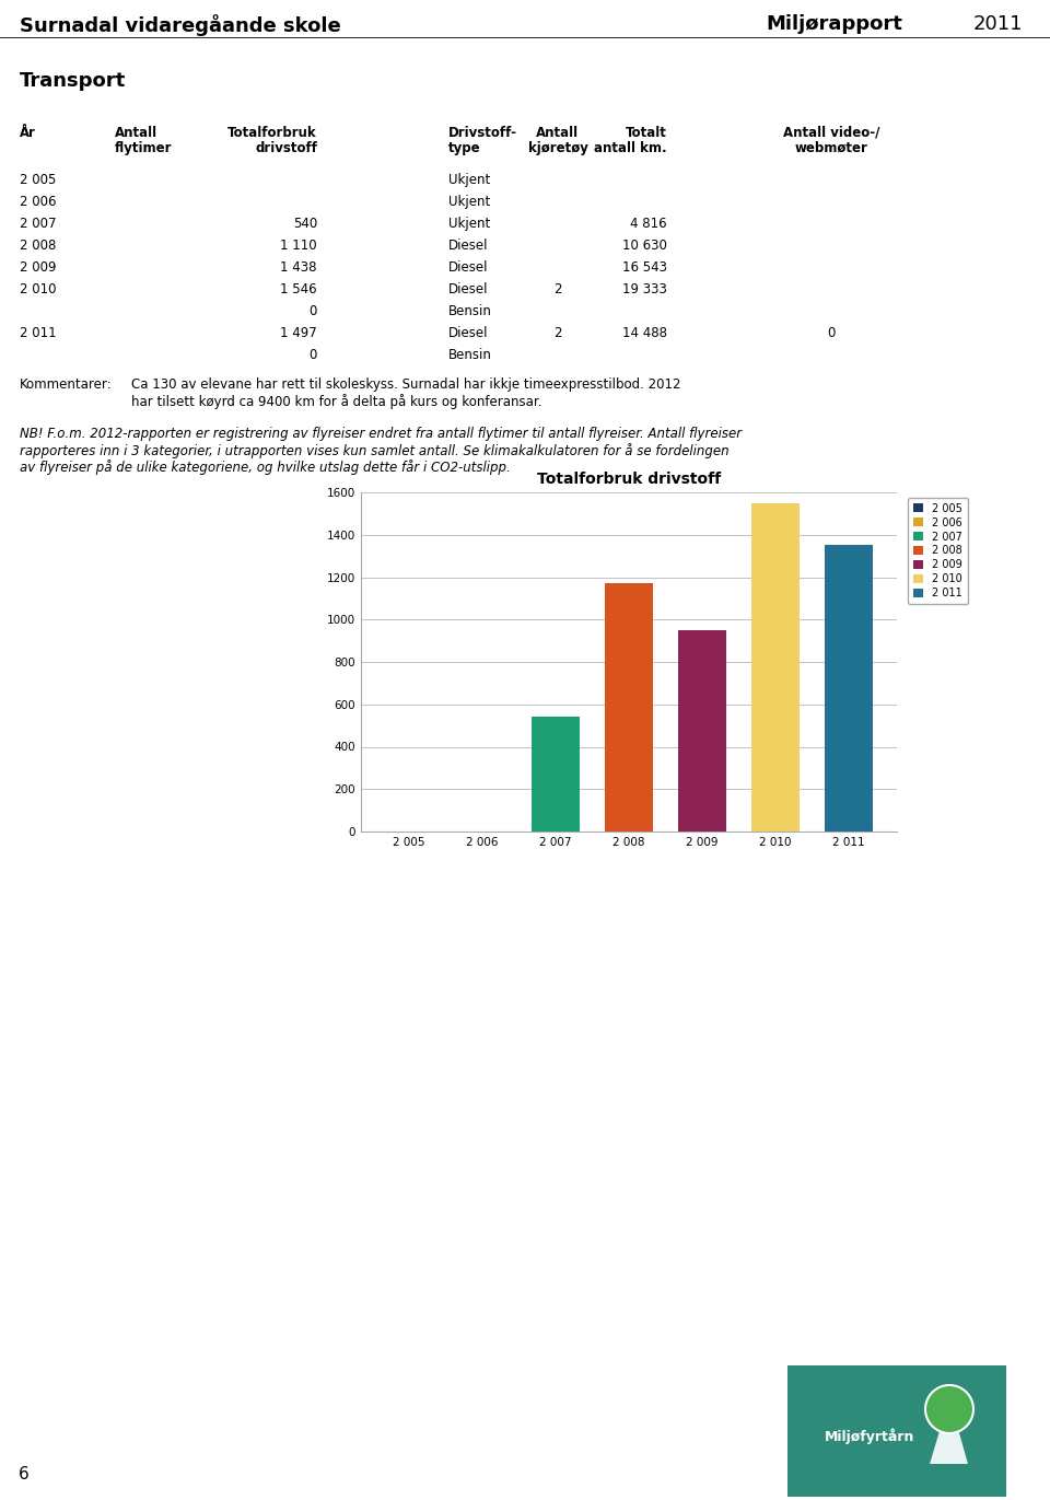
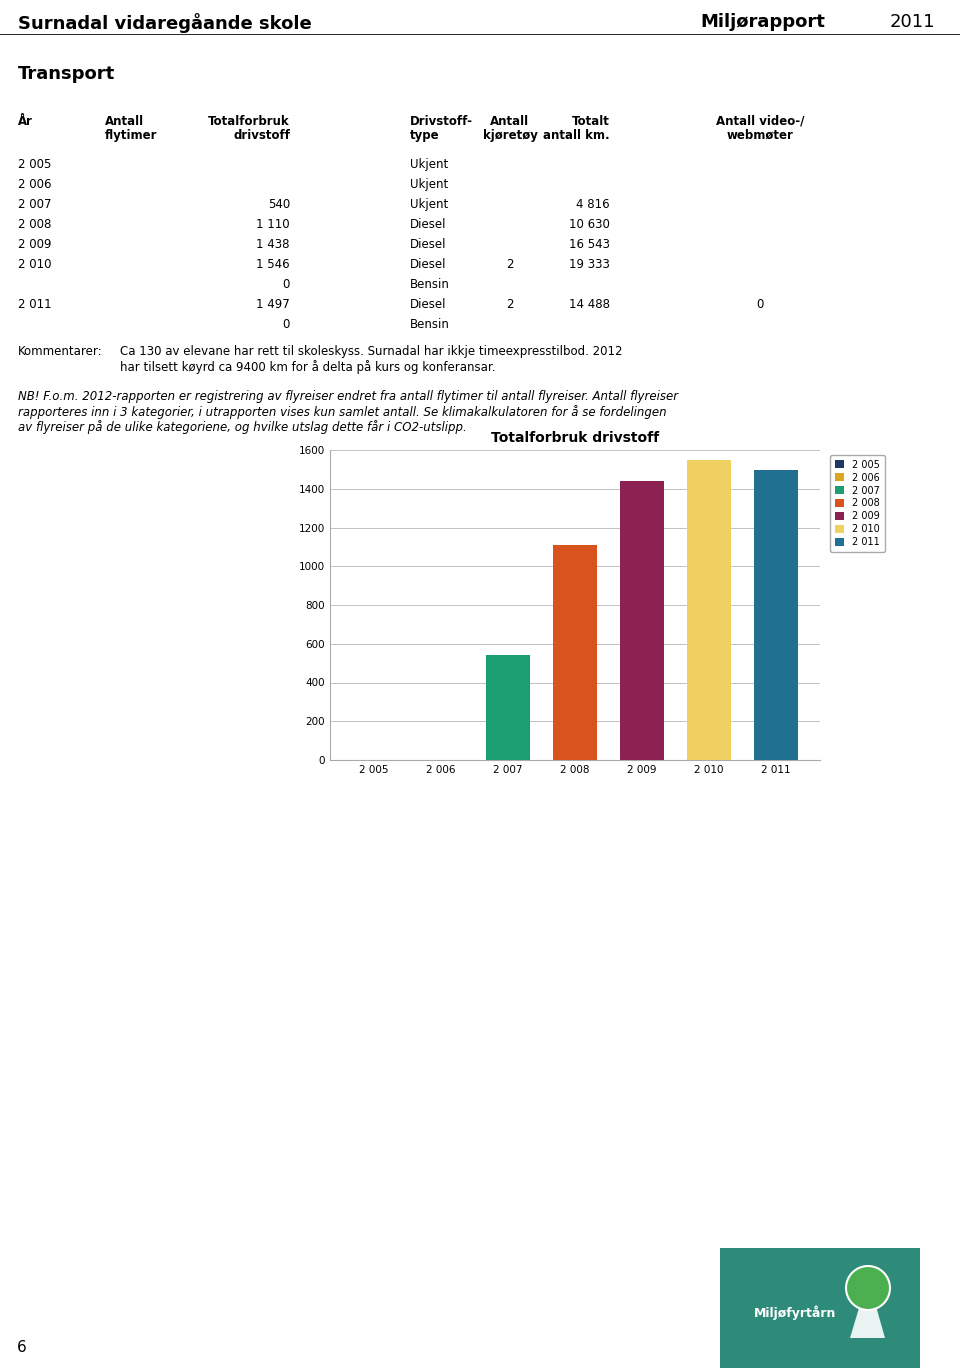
2 008: 1170 -> 1110
2 009: 950 -> 1440
2 011: 1350 -> 1500
